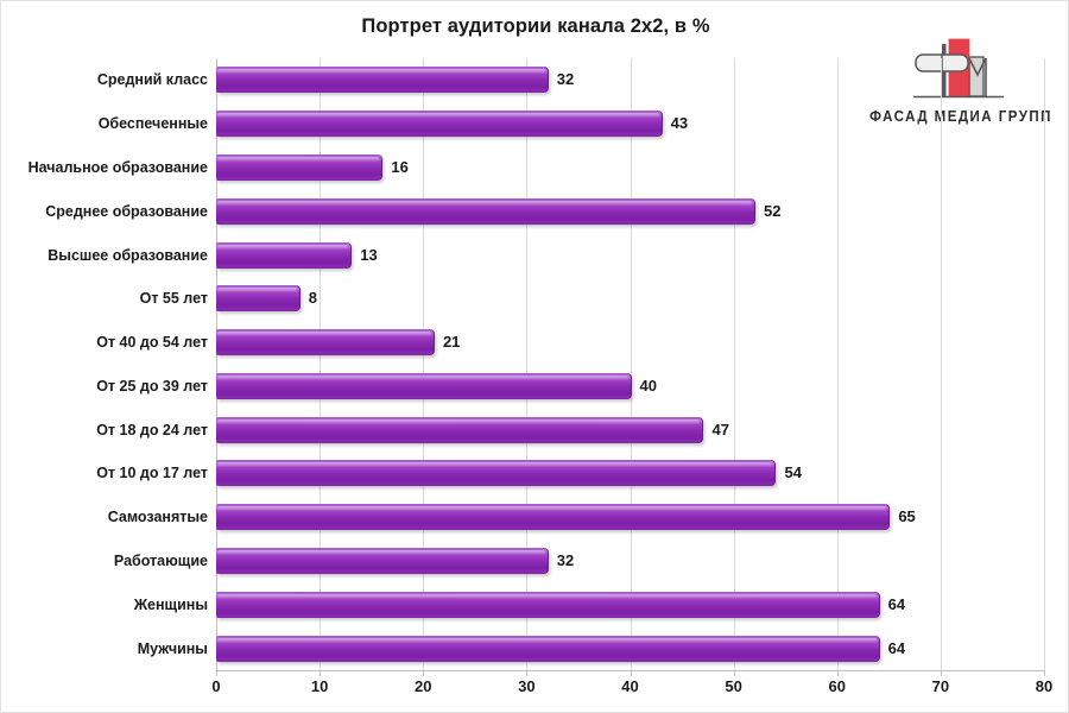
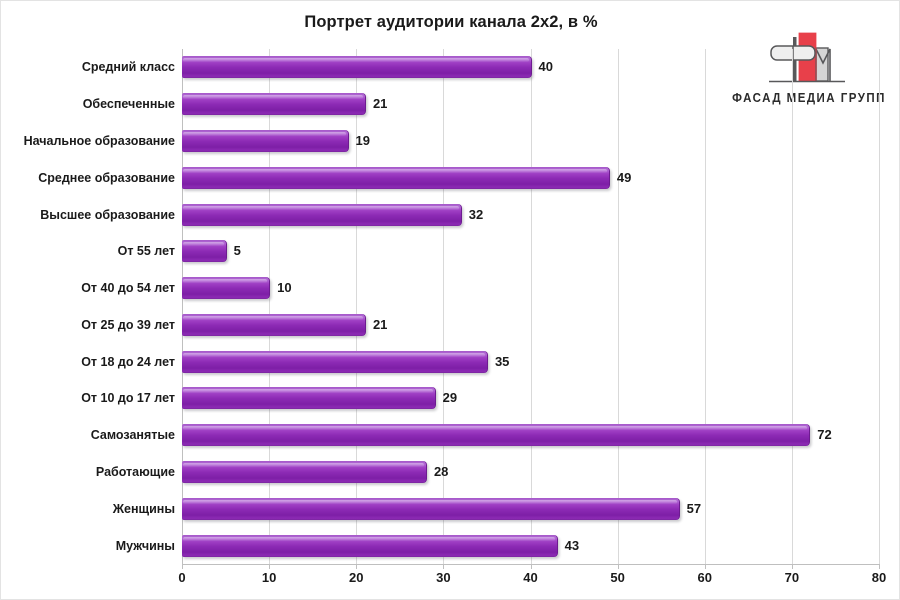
Средний класс: 32 -> 40
Обеспеченные: 43 -> 21
Начальное образование: 16 -> 19
Среднее образование: 52 -> 49
Высшее образование: 13 -> 32
От 55 лет: 8 -> 5
От 40 до 54 лет: 21 -> 10
От 25 до 39 лет: 40 -> 21
От 18 до 24 лет: 47 -> 35
От 10 до 17 лет: 54 -> 29
Самозанятые: 65 -> 72
Работающие: 32 -> 28
Женщины: 64 -> 57
Мужчины: 64 -> 43
